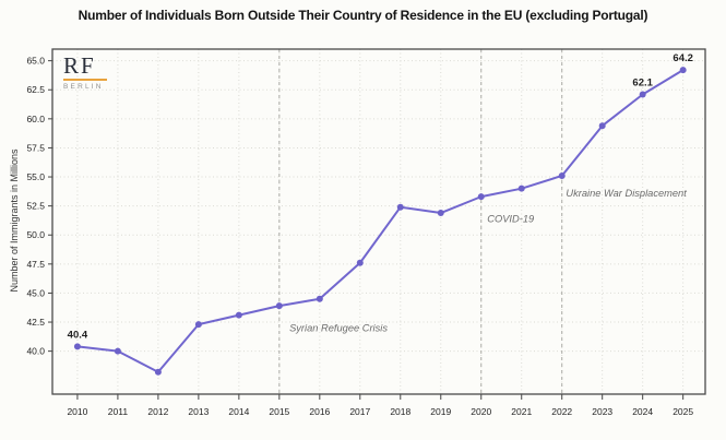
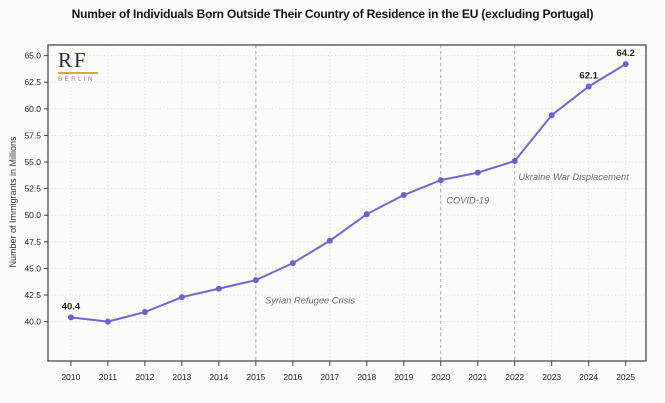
2012: 38.2 -> 40.9
2016: 44.5 -> 45.5
2018: 52.4 -> 50.1
